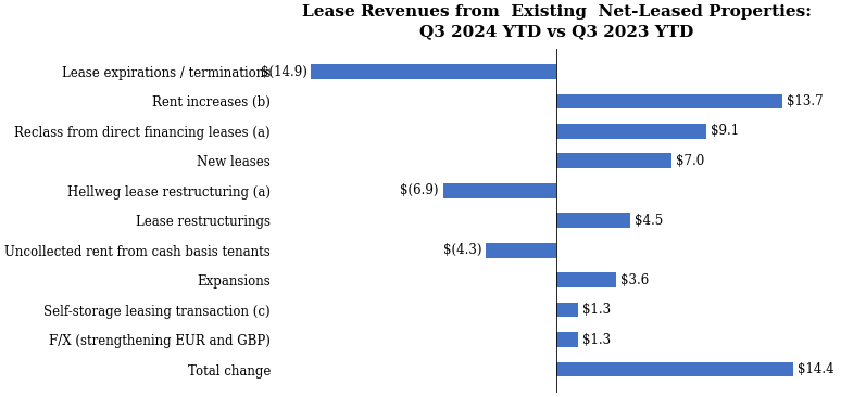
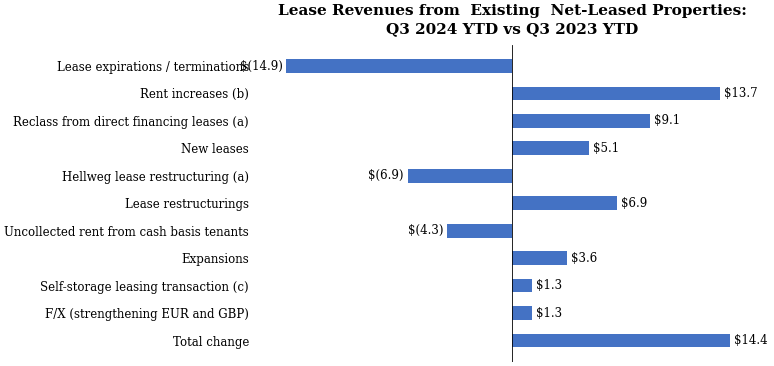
New leases: $7.0 -> $5.1
Lease restructurings: $4.5 -> $6.9
